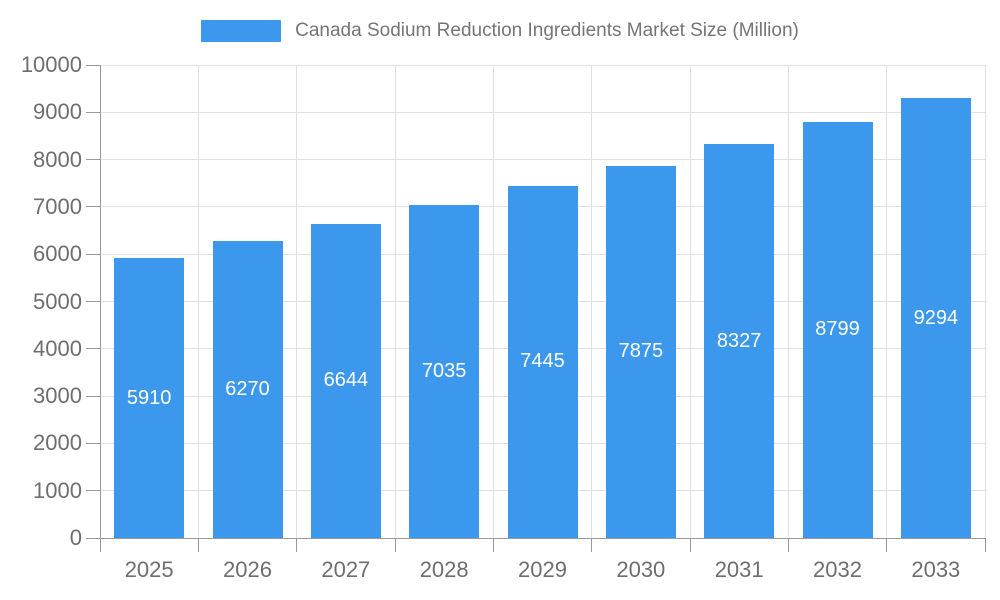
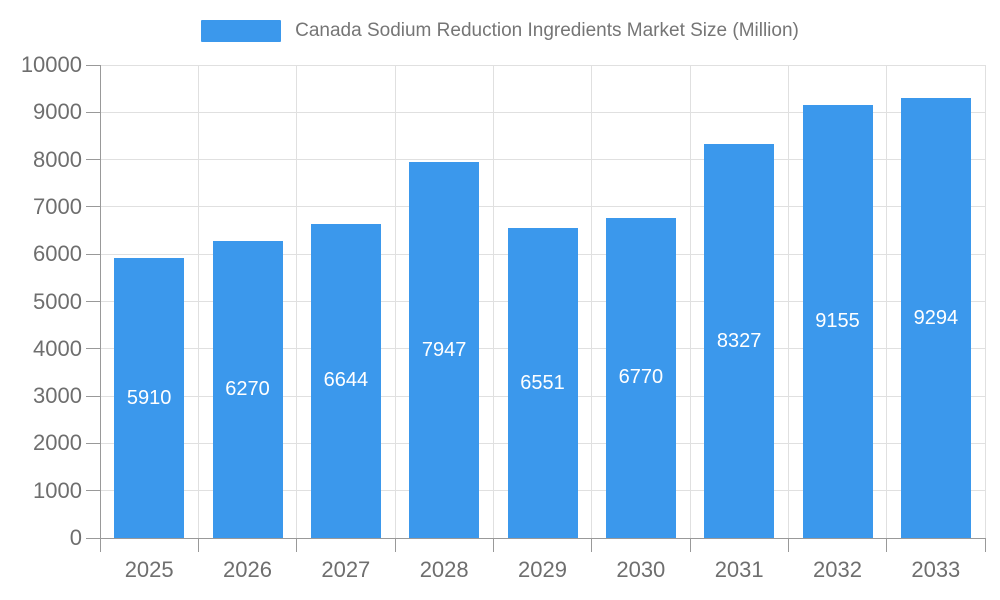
2028: 7035 -> 7947
2029: 7445 -> 6551
2030: 7875 -> 6770
2032: 8799 -> 9155
